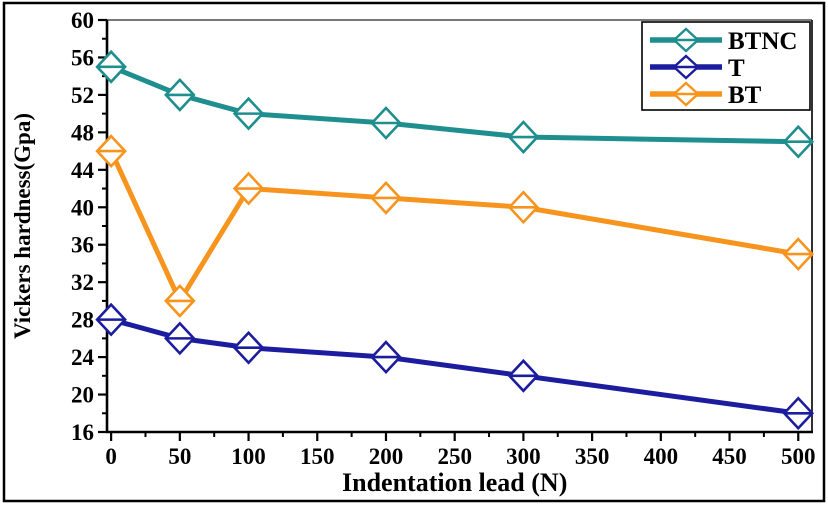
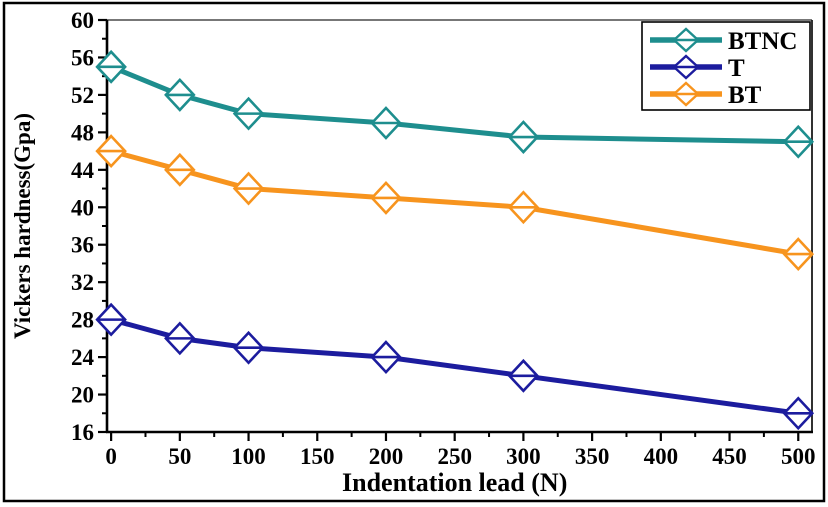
BT/50: 30 -> 44
